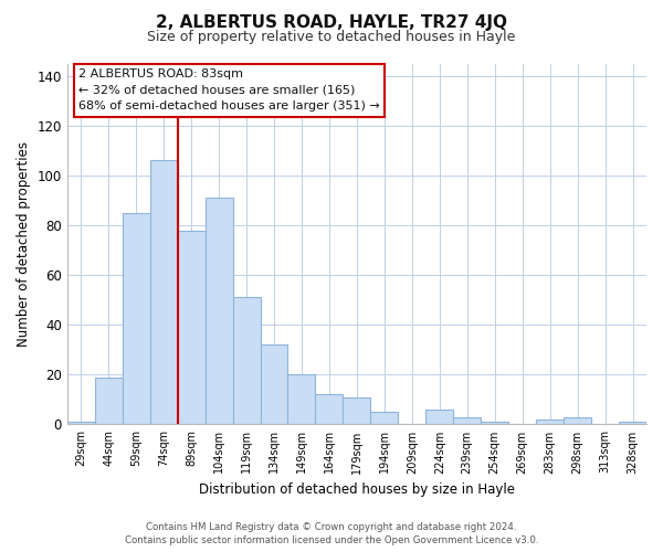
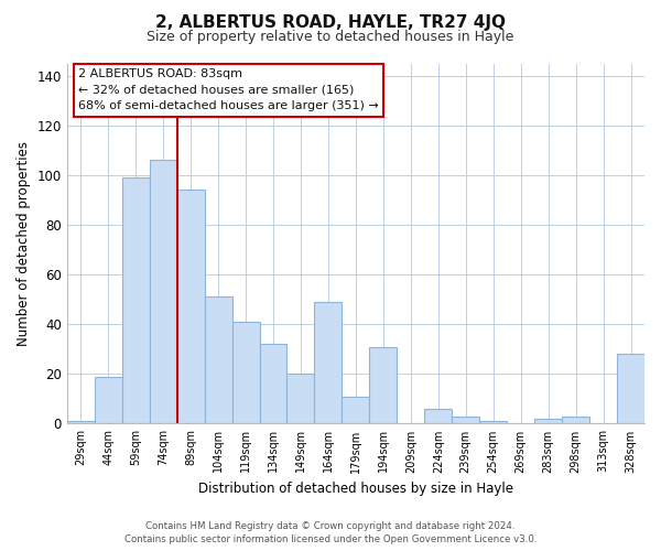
59sqm: 85 -> 99
89sqm: 78 -> 94
104sqm: 91 -> 51
119sqm: 51 -> 41
164sqm: 12 -> 49
194sqm: 5 -> 31
328sqm: 1 -> 28
